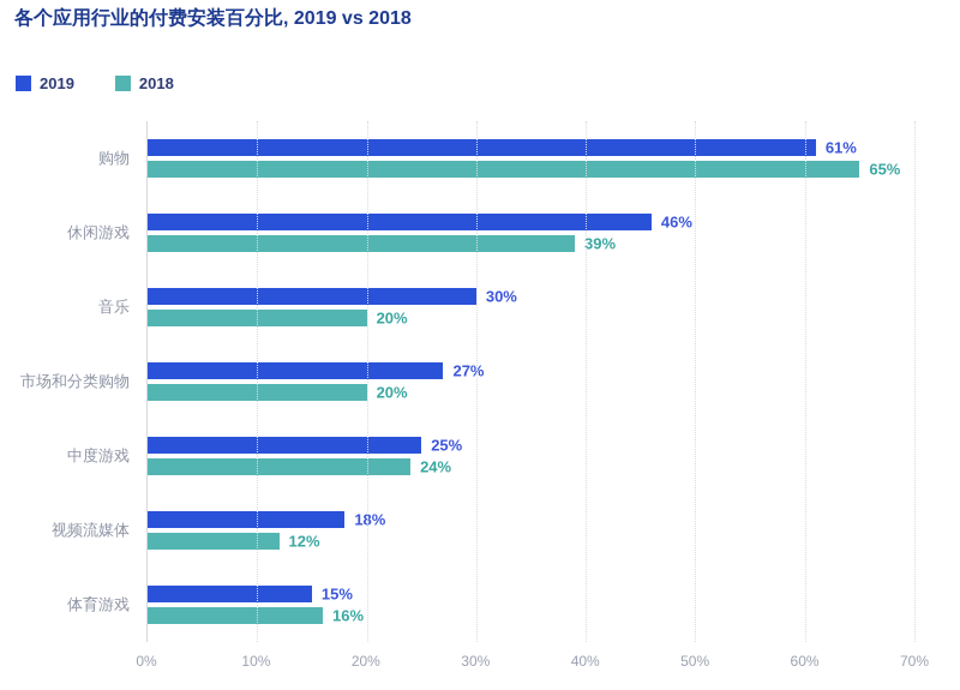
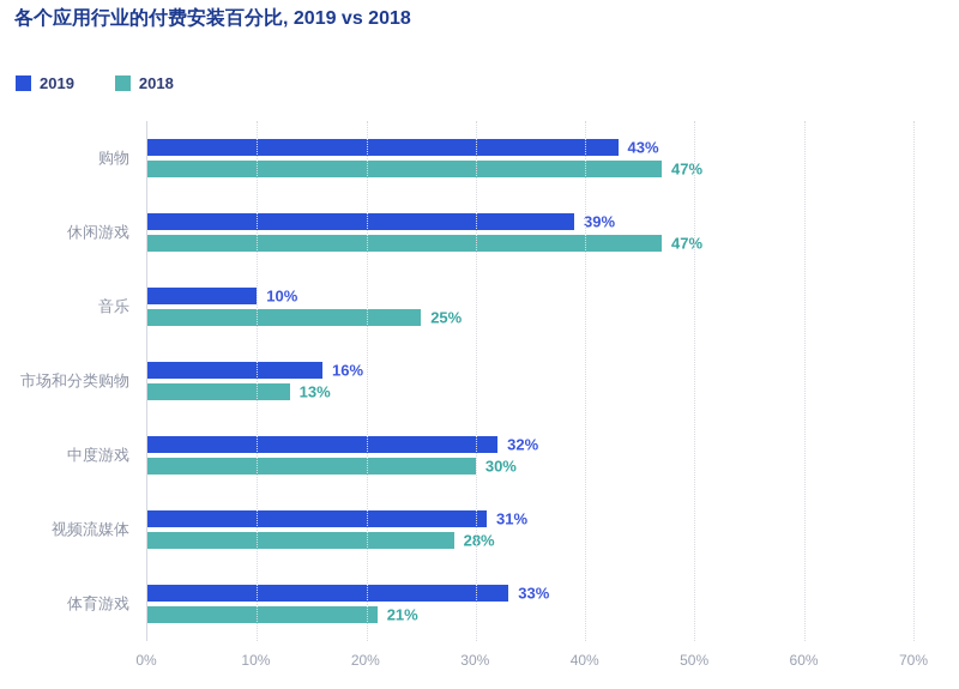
2019/购物: 61% -> 43%
2018/购物: 65% -> 47%
2019/休闲游戏: 46% -> 39%
2018/休闲游戏: 39% -> 47%
2019/音乐: 30% -> 10%
2018/音乐: 20% -> 25%
2019/市场和分类购物: 27% -> 16%
2018/市场和分类购物: 20% -> 13%
2019/中度游戏: 25% -> 32%
2018/中度游戏: 24% -> 30%
2019/视频流媒体: 18% -> 31%
2018/视频流媒体: 12% -> 28%
2019/体育游戏: 15% -> 33%
2018/体育游戏: 16% -> 21%
